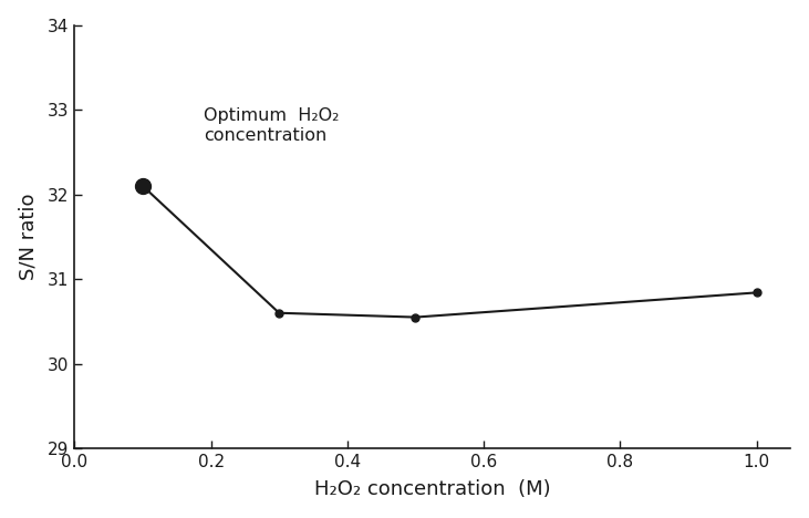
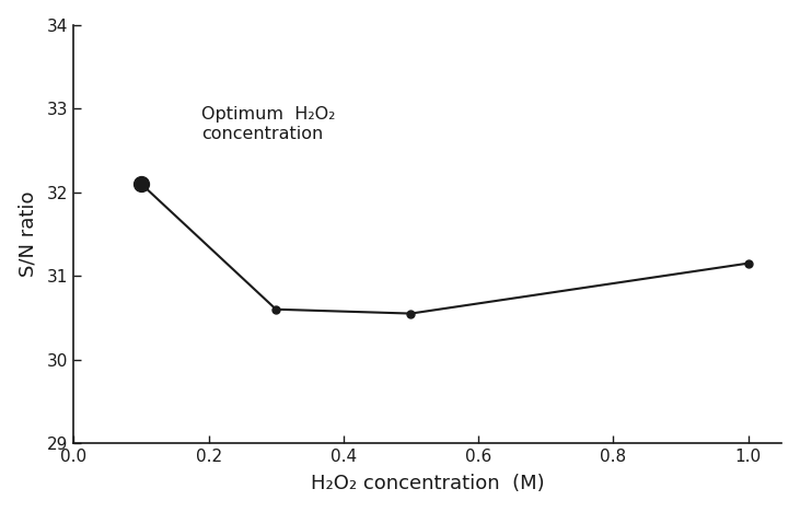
1.0: 30.84 -> 31.15
